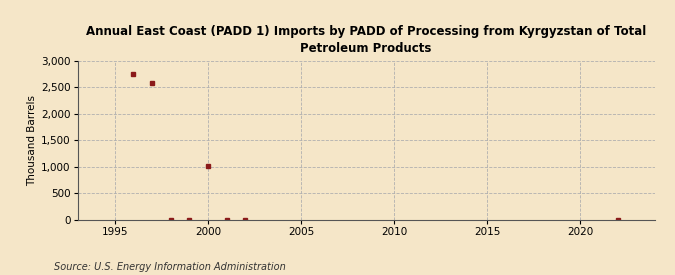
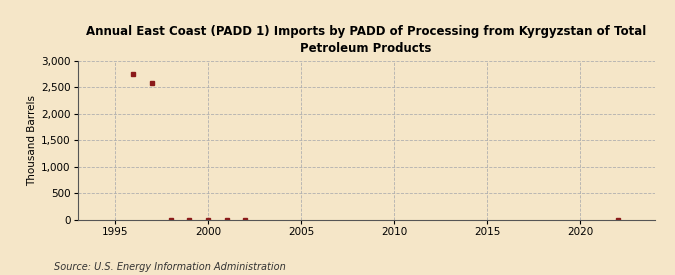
2000: 1,020 -> 0
